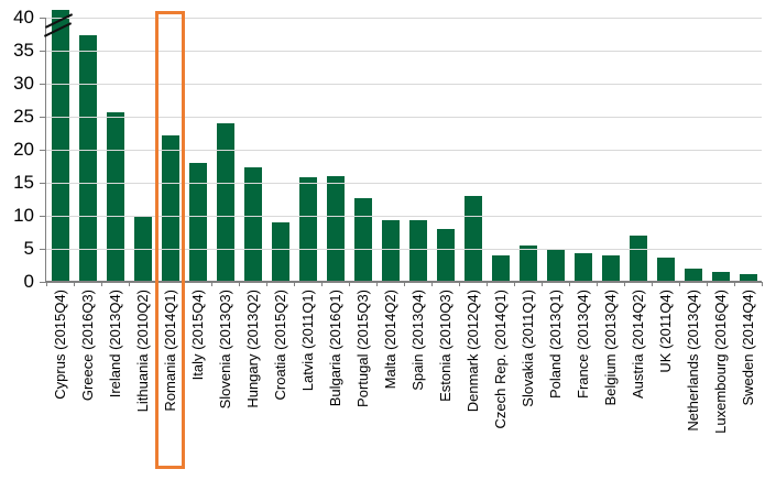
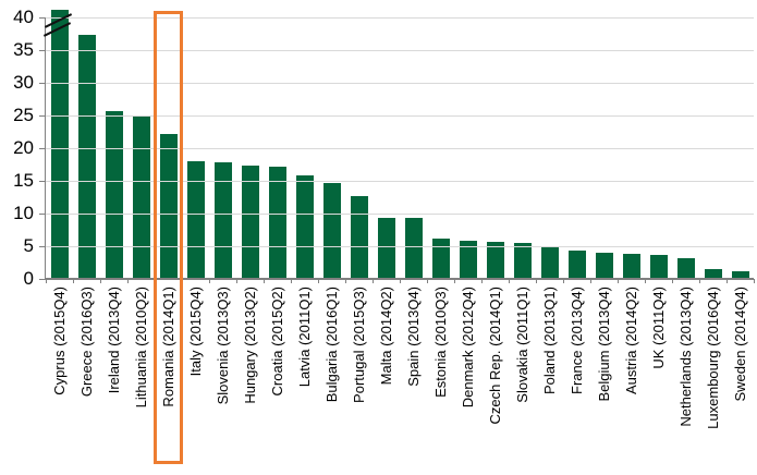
Lithuania (2010Q2): 10 -> 25
Slovenia (2013Q3): 24 -> 18
Croatia (2015Q2): 9 -> 17
Bulgaria (2016Q1): 16 -> 15
Estonia (2010Q3): 8 -> 6
Denmark (2012Q4): 13 -> 6
Czech Rep. (2014Q1): 4 -> 6
Austria (2014Q2): 7 -> 4
Netherlands (2013Q4): 2 -> 3
